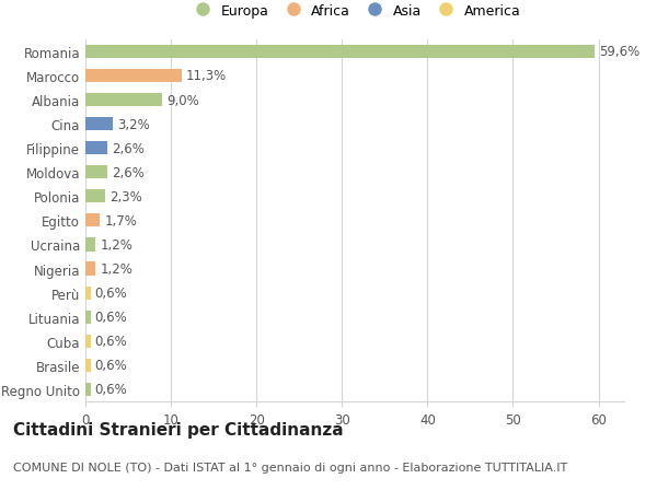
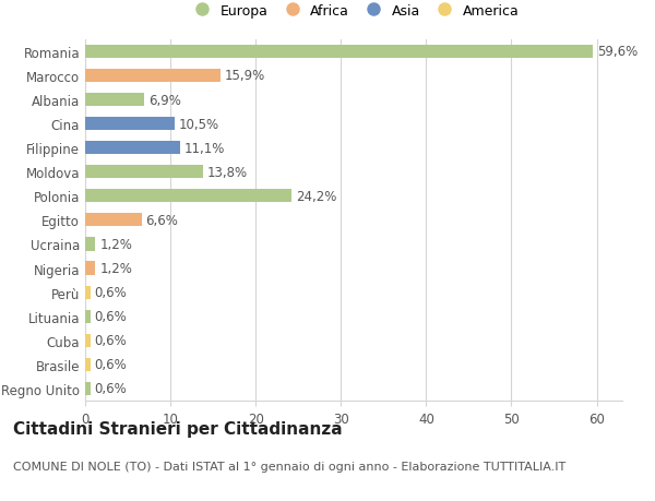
Marocco: 11,3% -> 15,9%
Albania: 9,0% -> 6,9%
Cina: 3,2% -> 10,5%
Filippine: 2,6% -> 11,1%
Moldova: 2,6% -> 13,8%
Polonia: 2,3% -> 24,2%
Egitto: 1,7% -> 6,6%
